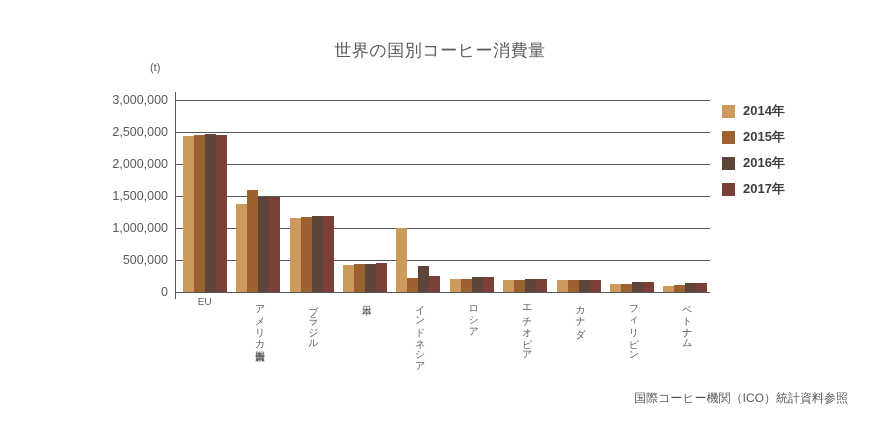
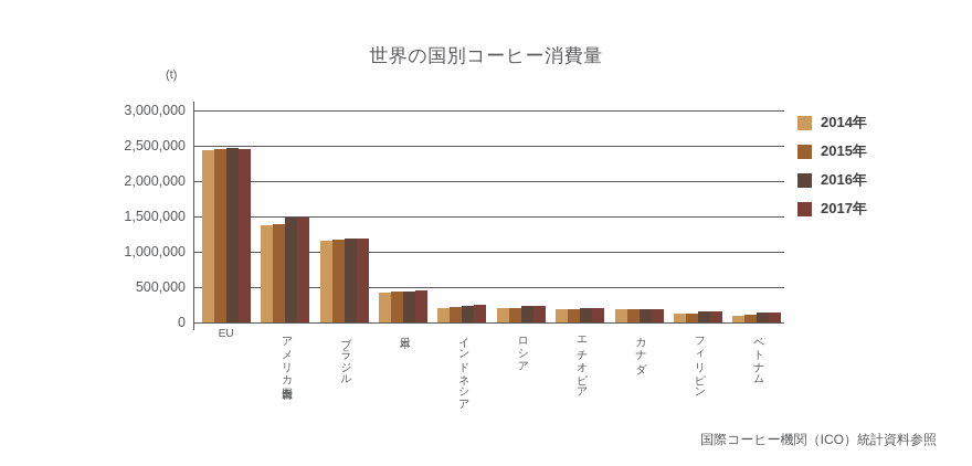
2015年/アメリカ合衆国: 1600000 -> 1400000
2014年/インドネシア: 1000000 -> 200000
2016年/インドネシア: 400000 -> 200000
